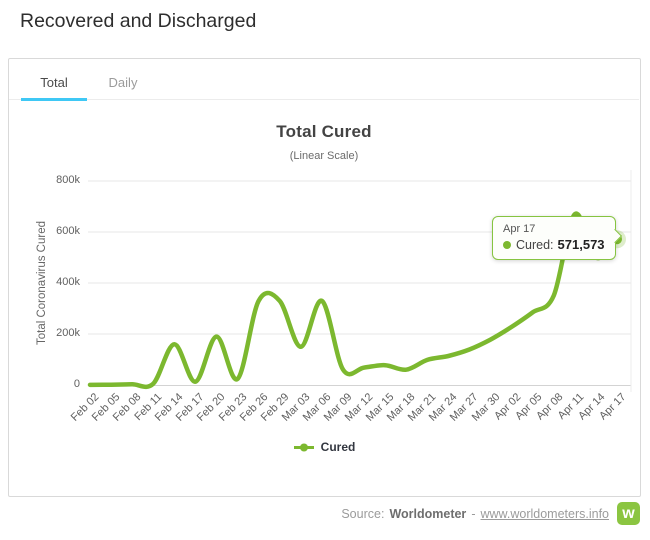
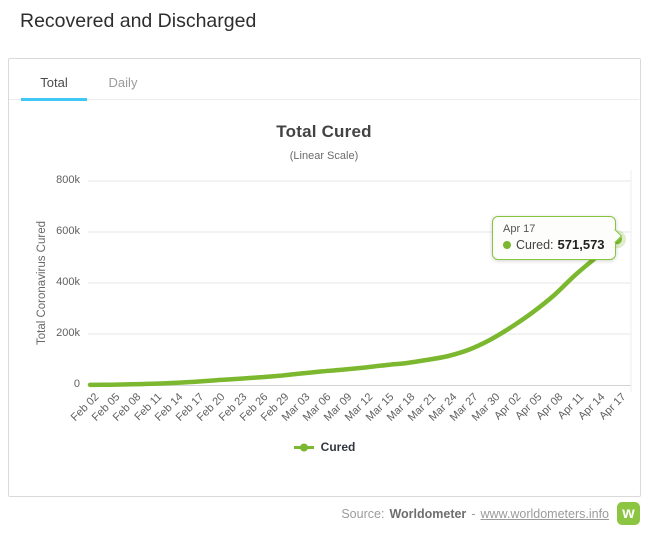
Feb 14: 160k -> 10k
Feb 20: 190k -> 20k
Feb 26: 330k -> 30k
Feb 29: 330k -> 40k
Mar 03: 150k -> 50k
Mar 06: 330k -> 50k
Mar 18: 60k -> 90k
Apr 11: 670k -> 430k
